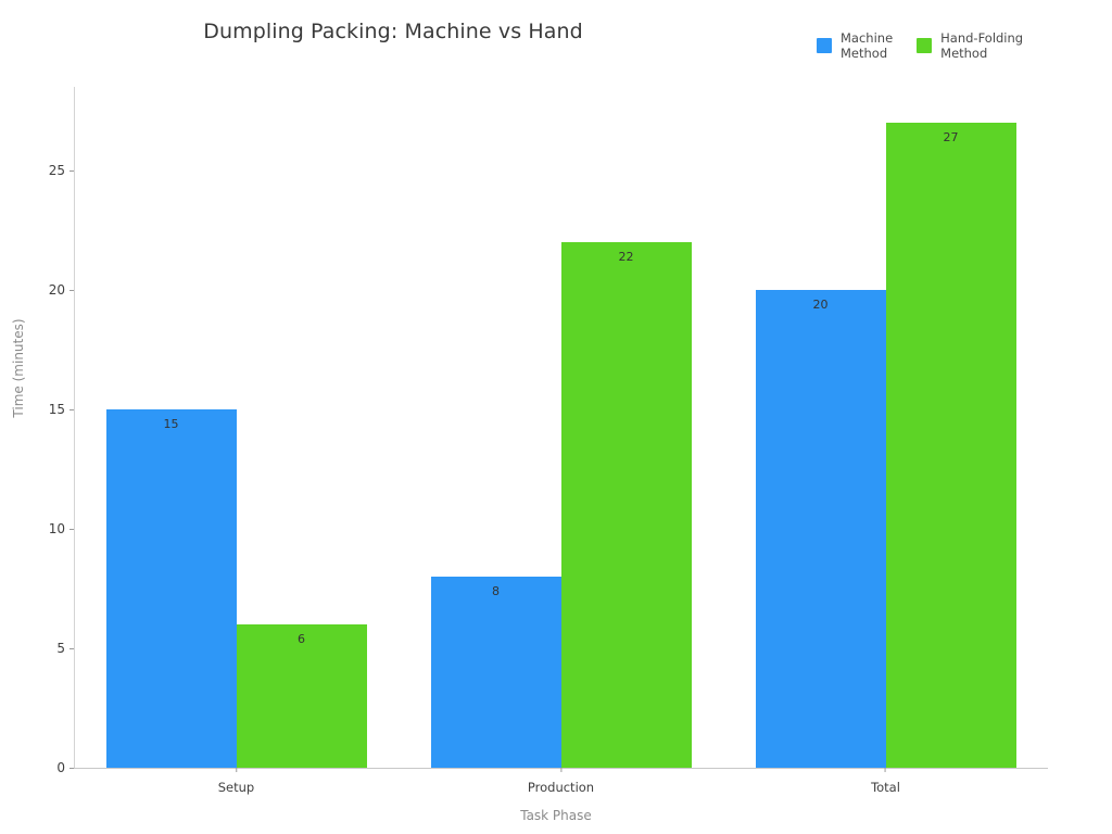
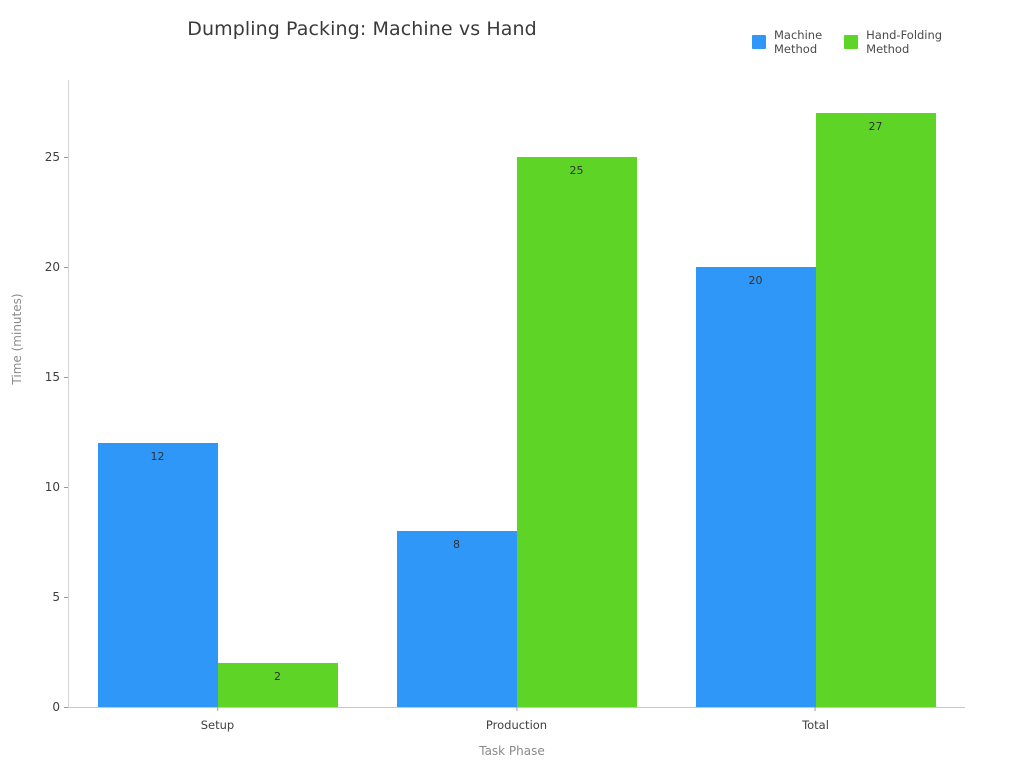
Machine Method/Setup: 15 -> 12
Hand-Folding Method/Setup: 6 -> 2
Hand-Folding Method/Production: 22 -> 25
